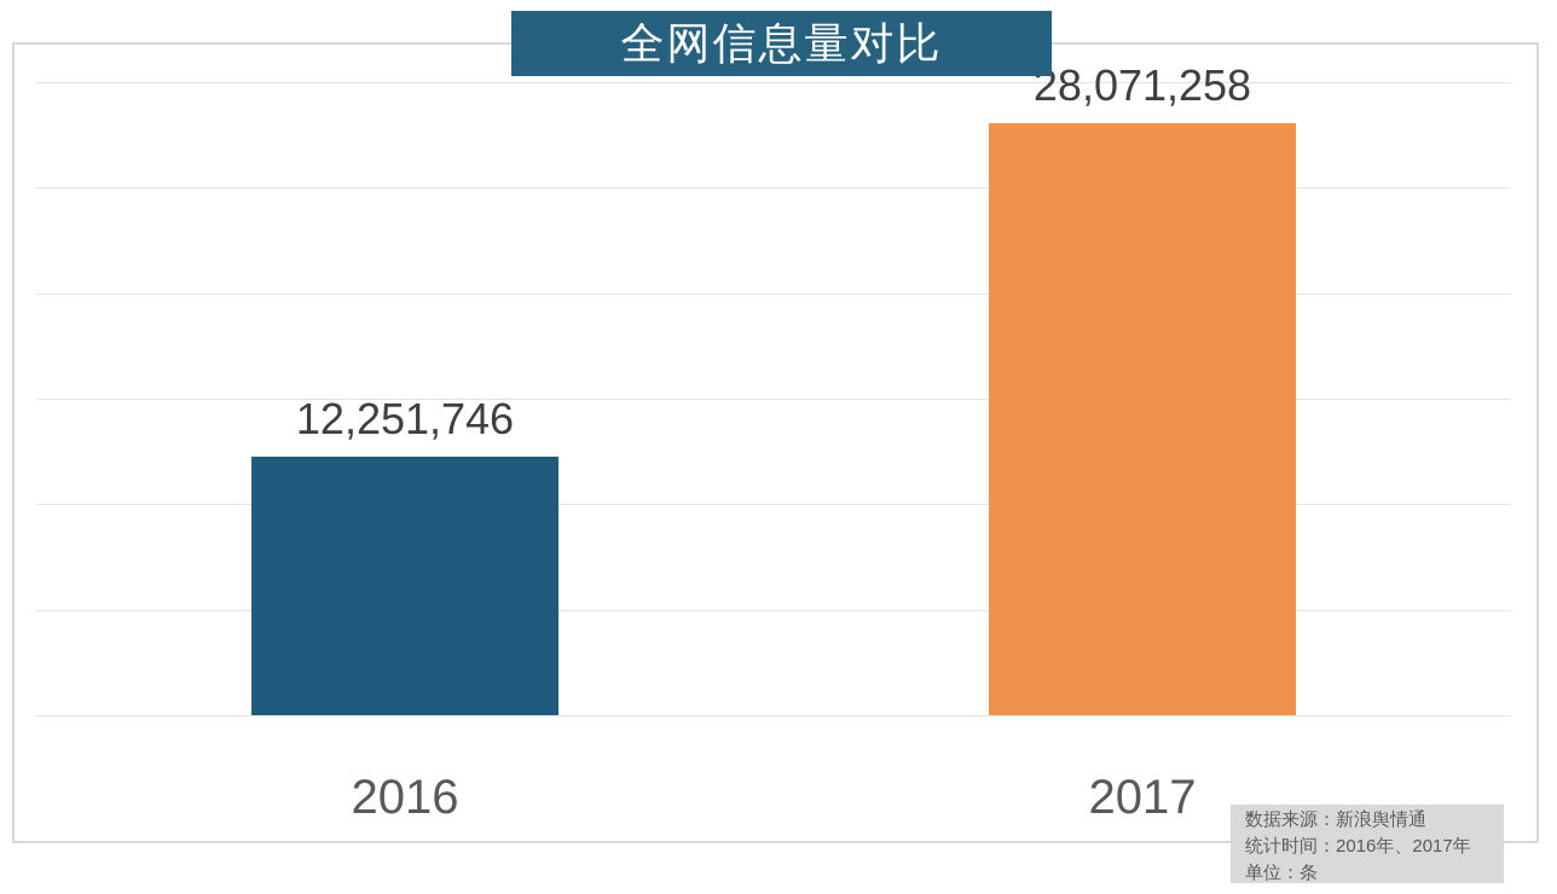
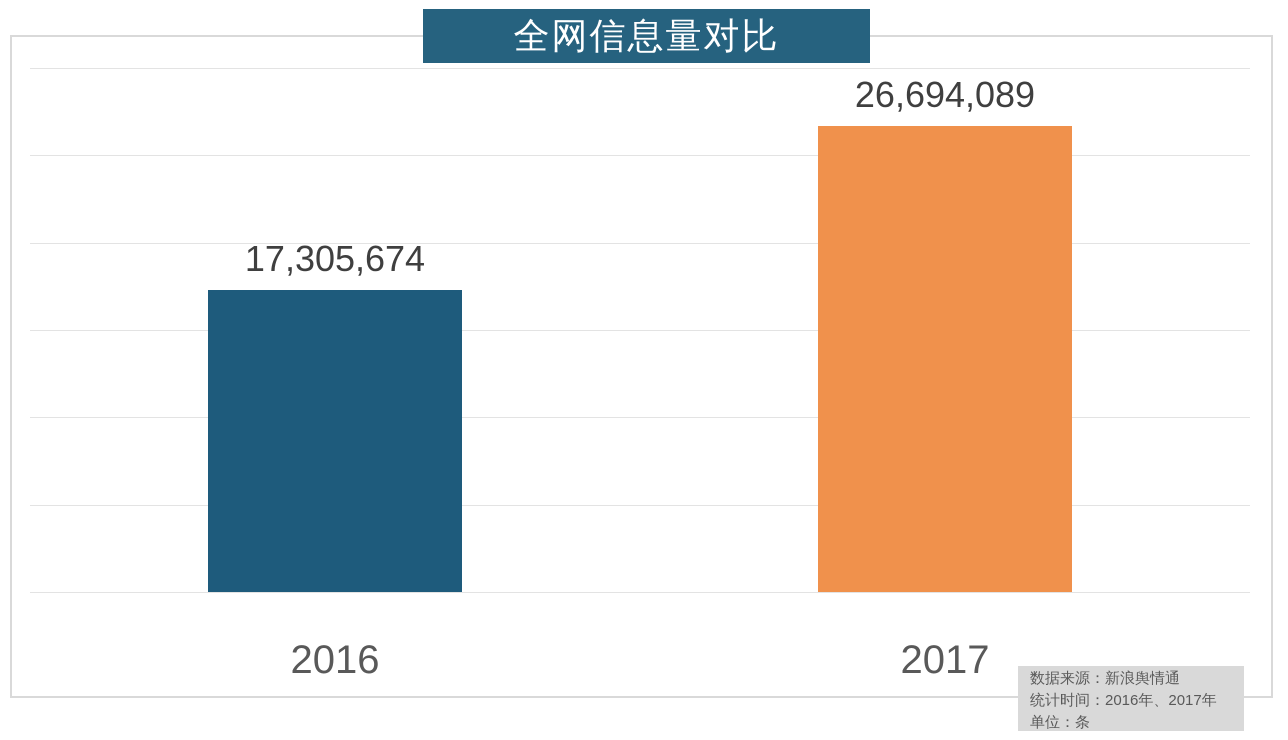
2016: 12,251,746 -> 17,305,674
2017: 28,071,258 -> 26,694,089
